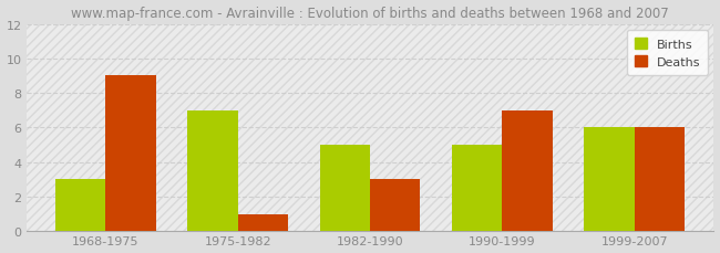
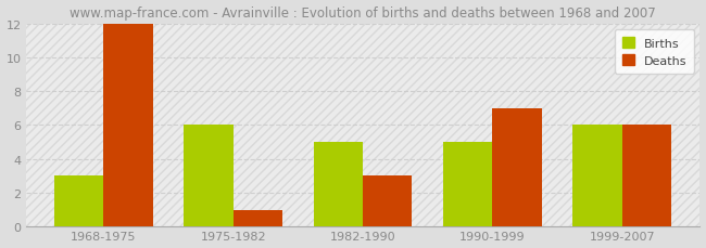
Deaths/1968-1975: 9 -> 12
Births/1975-1982: 7 -> 6
